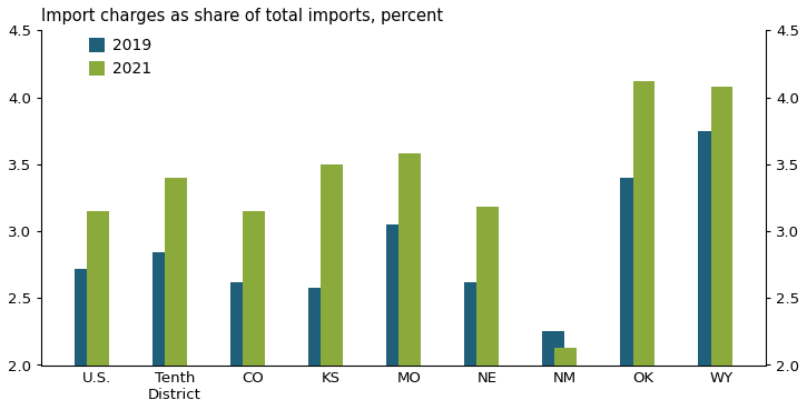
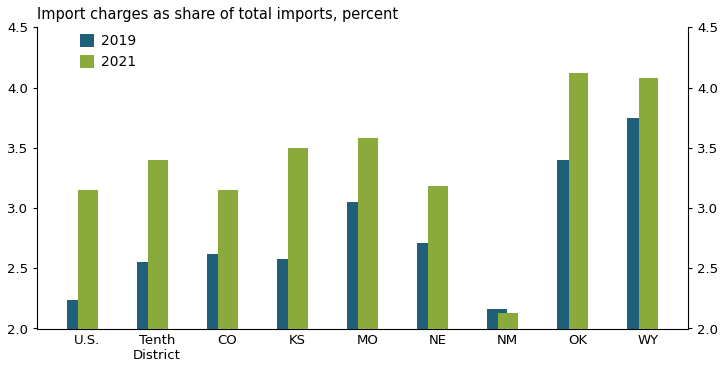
2019/U.S.: 2.72 -> 2.24
2019/Tenth District: 2.84 -> 2.55
2019/NE: 2.62 -> 2.71
2019/NM: 2.25 -> 2.16
